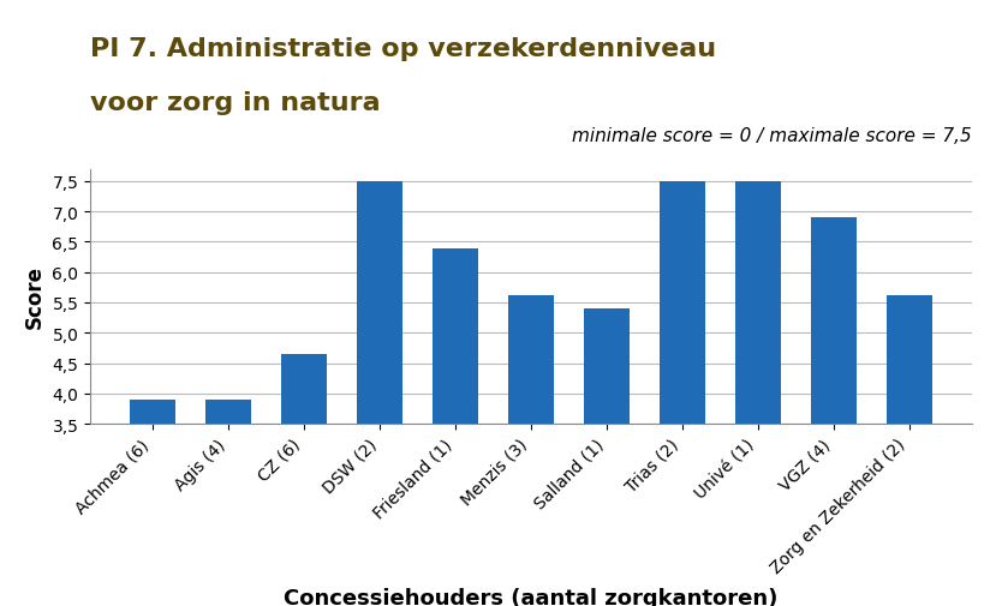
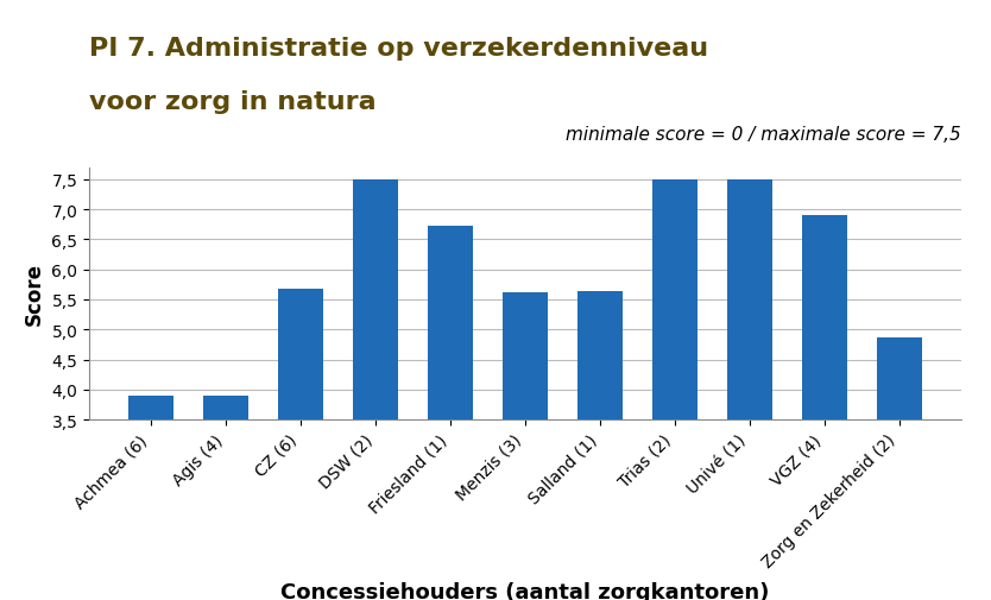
CZ (6): 4,65 -> 5,68
Friesland (1): 6,38 -> 6,72
Salland (1): 5,40 -> 5,64
Zorg en Zekerheid (2): 5,62 -> 4,86
